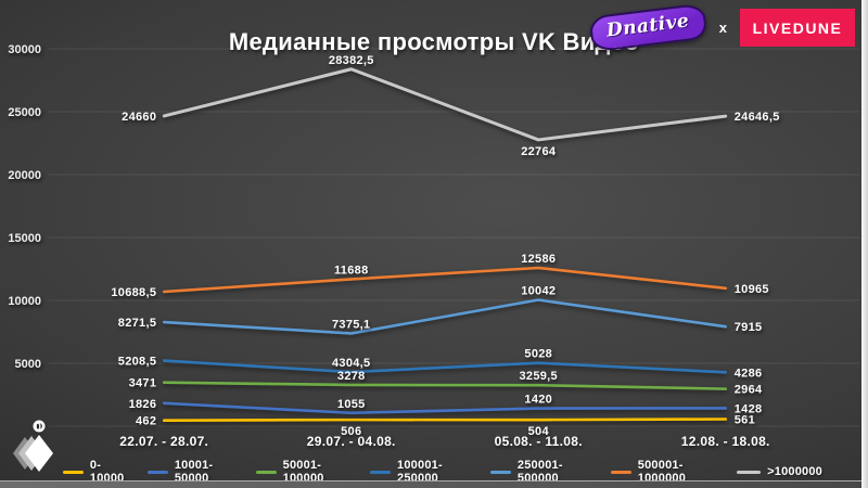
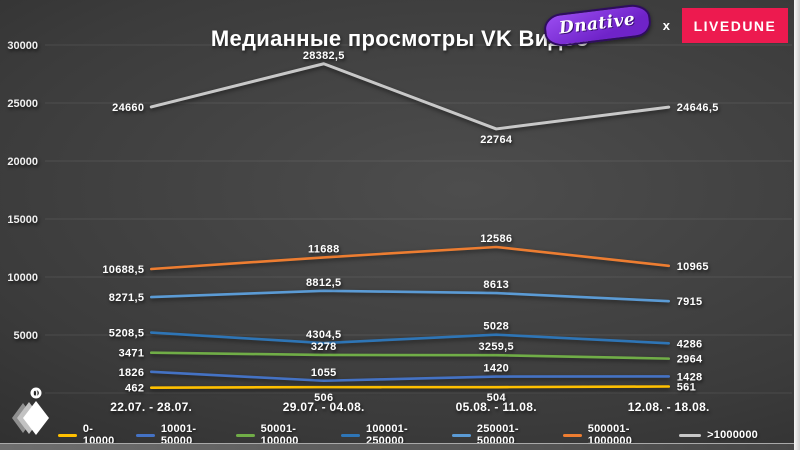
250001-500000/29.07. - 04.08.: 7375,1 -> 8812,5
250001-500000/05.08. - 11.08.: 10042 -> 8613
